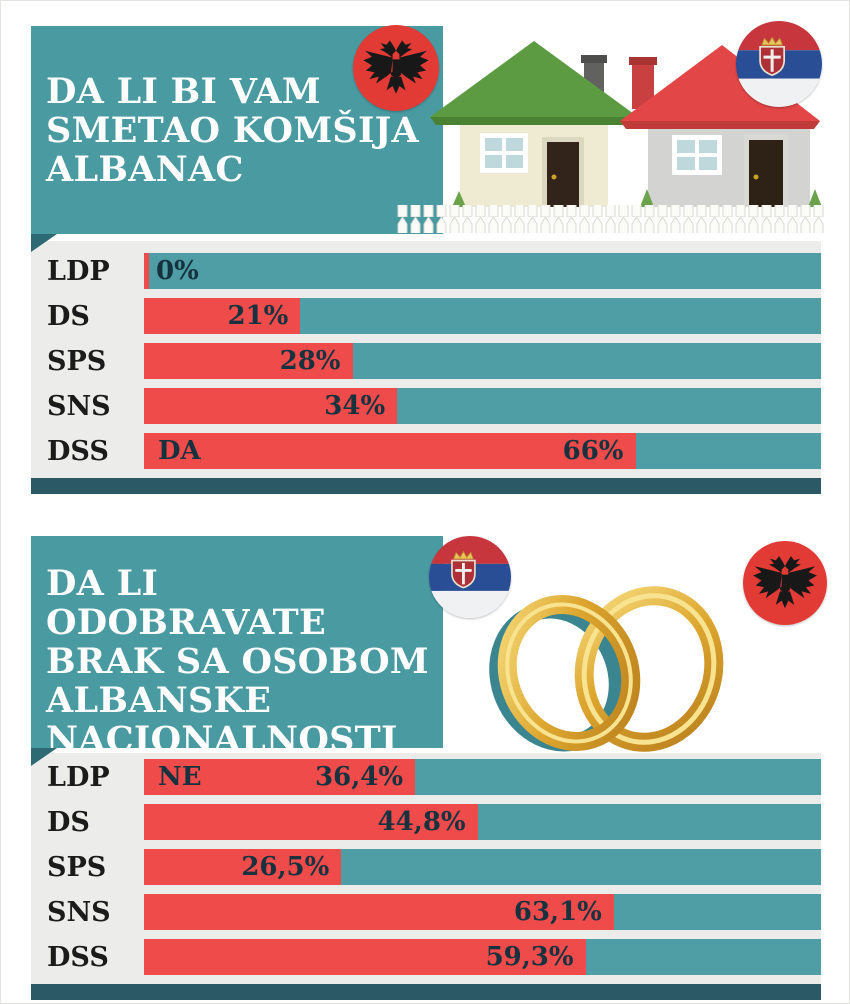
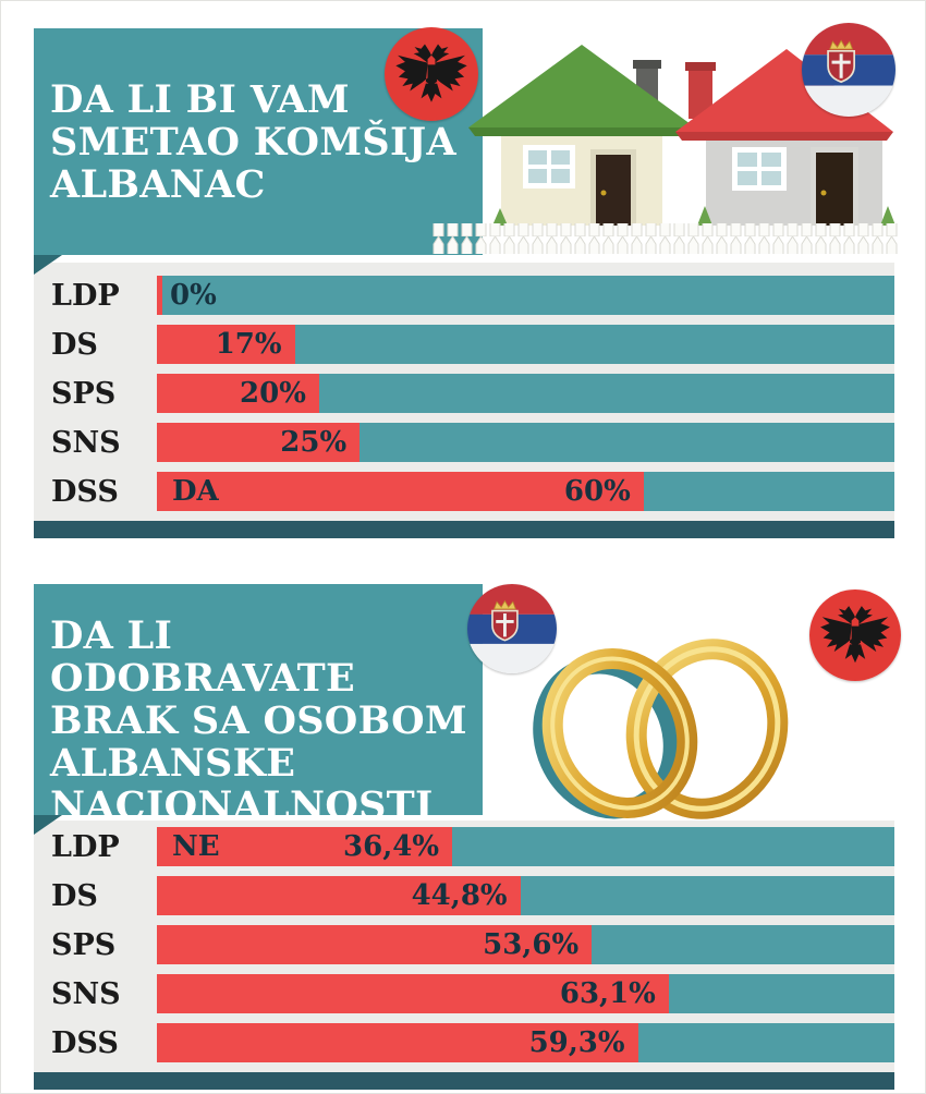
DA LI BI VAM SMETAO KOMŠIJA ALBANAC/DS: 21% -> 17%
DA LI BI VAM SMETAO KOMŠIJA ALBANAC/SPS: 28% -> 20%
DA LI BI VAM SMETAO KOMŠIJA ALBANAC/SNS: 34% -> 25%
DA LI BI VAM SMETAO KOMŠIJA ALBANAC/DSS: 66% -> 60%
DA LI ODOBRAVATE BRAK SA OSOBOM ALBANSKE NACIONALNOSTI/SPS: 26,5% -> 53,6%
